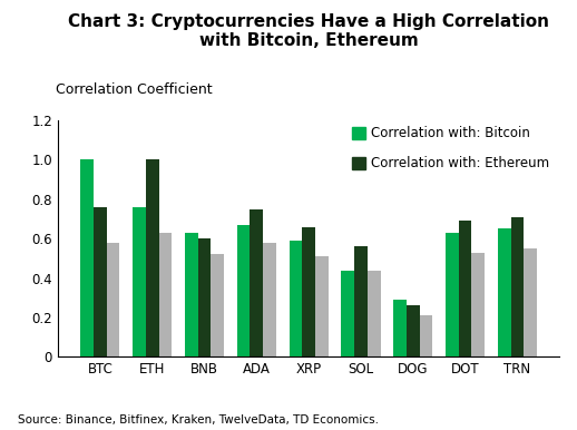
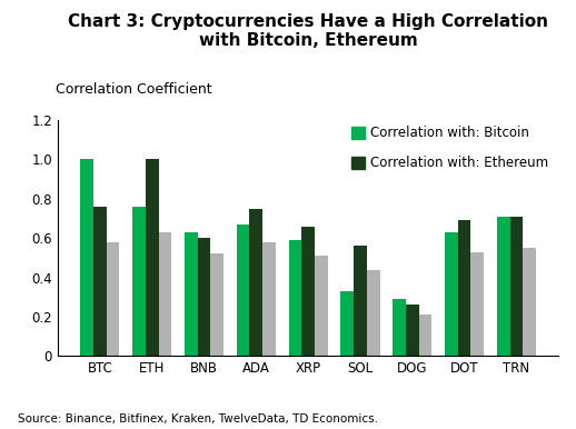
Correlation with: Bitcoin/SOL: 0.44 -> 0.33
Correlation with: Bitcoin/TRN: 0.65 -> 0.71
